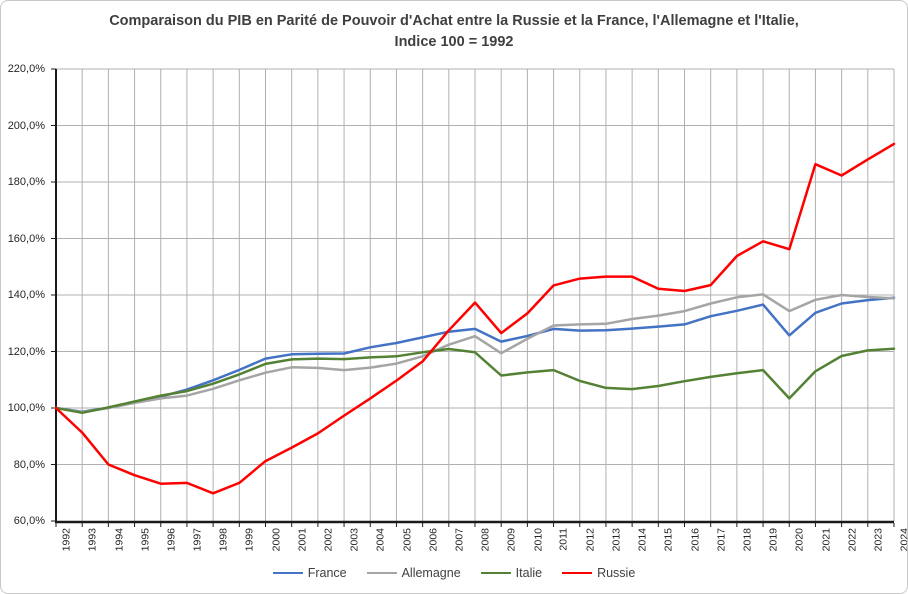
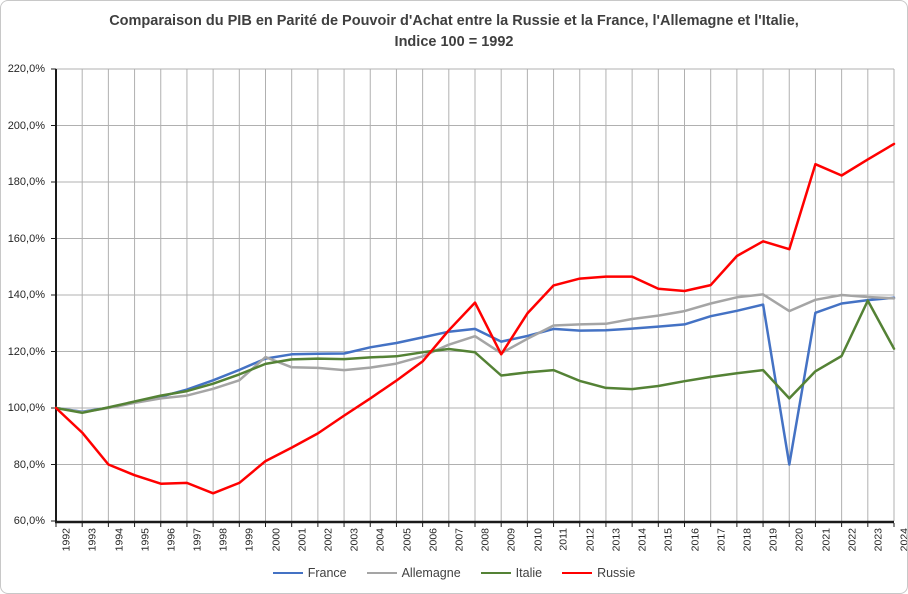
Allemagne/2000: 112% -> 118%
Russie/2009: 126% -> 119%
France/2020: 126% -> 80%
Italie/2023: 120% -> 138%
